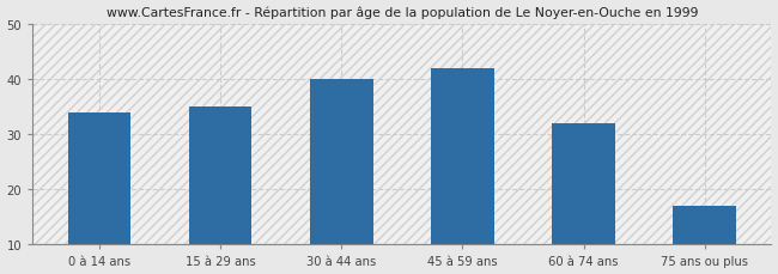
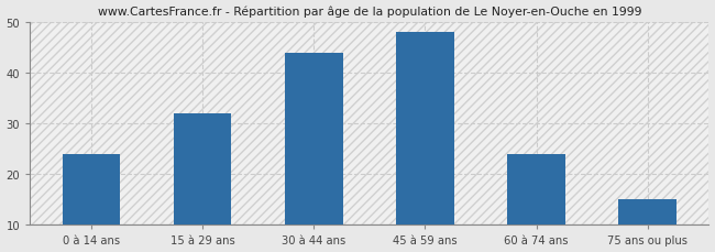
0 à 14 ans: 34 -> 24
15 à 29 ans: 35 -> 32
30 à 44 ans: 40 -> 44
45 à 59 ans: 42 -> 48
60 à 74 ans: 32 -> 24
75 ans ou plus: 17 -> 15
